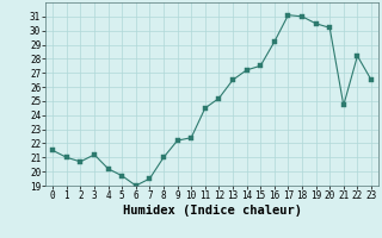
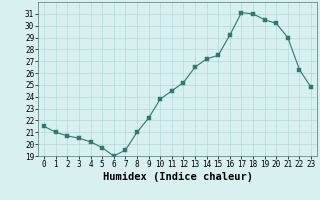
3: 21.2 -> 20.5
10: 22.4 -> 23.8
21: 24.7 -> 29.0
22: 28.2 -> 26.3
23: 26.5 -> 24.8
